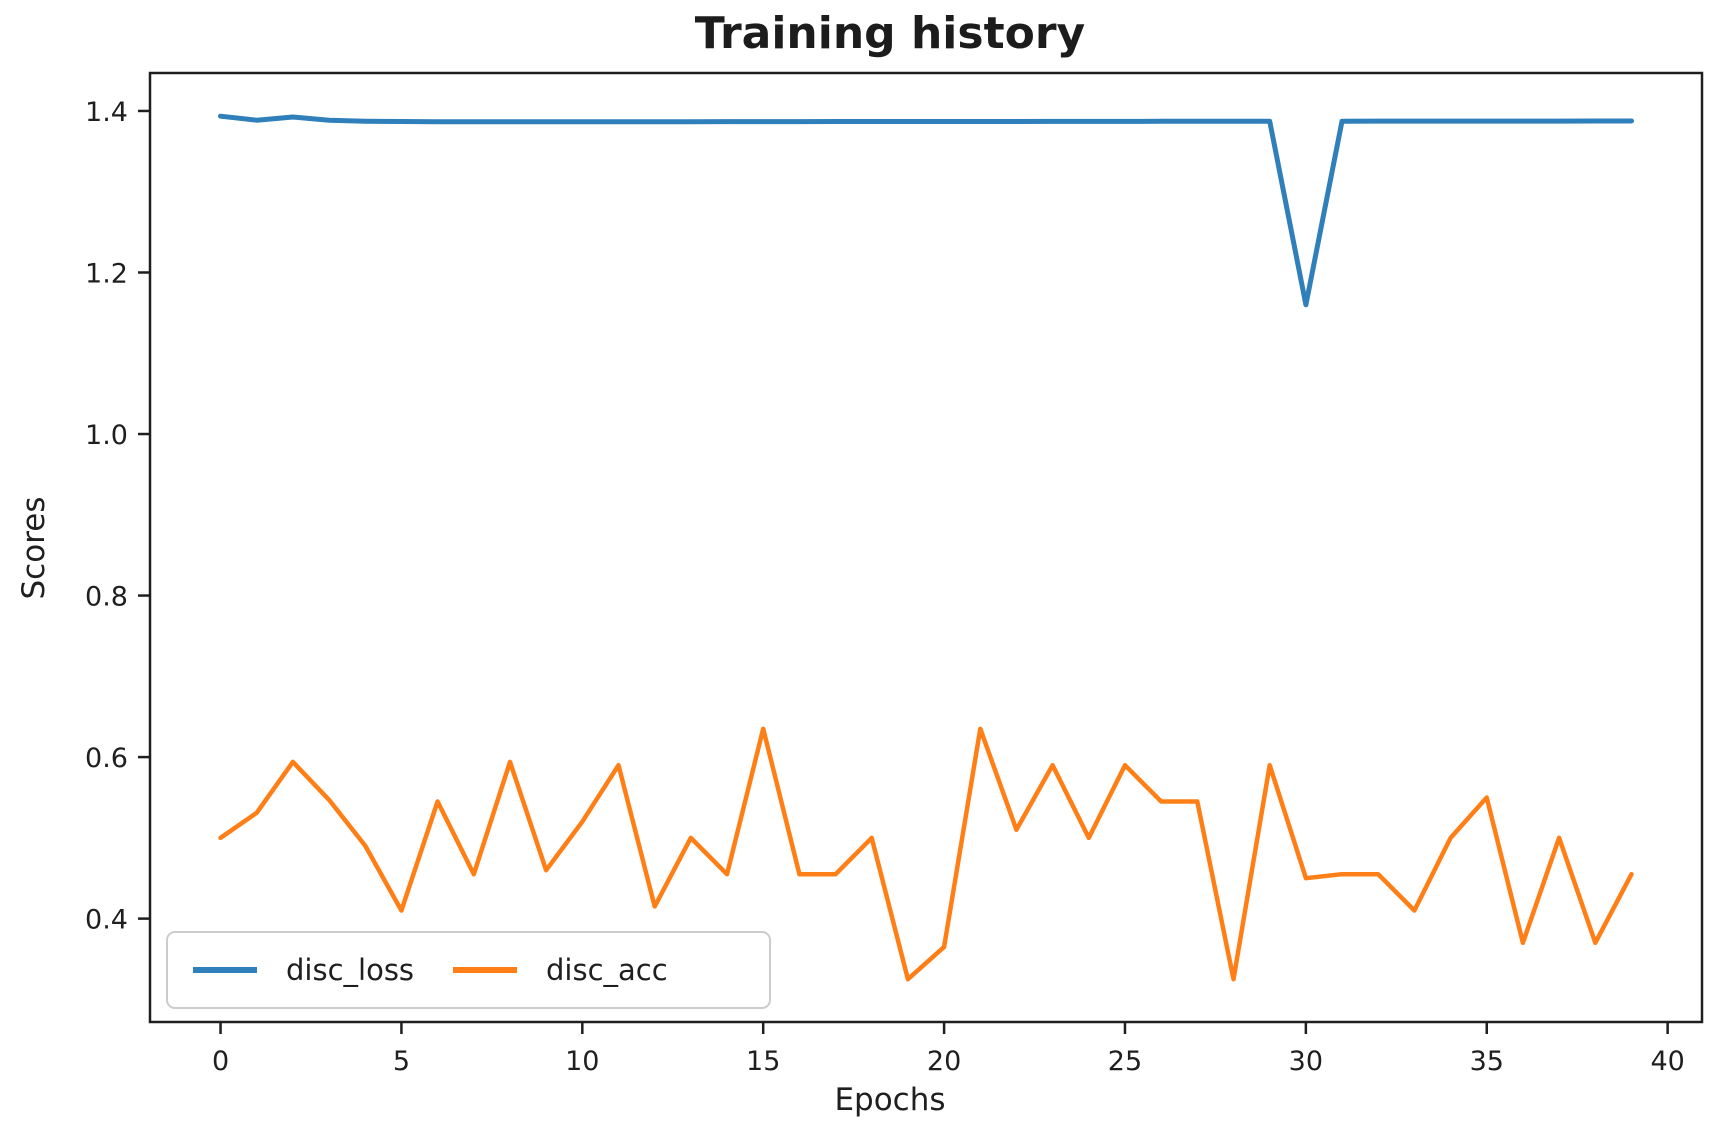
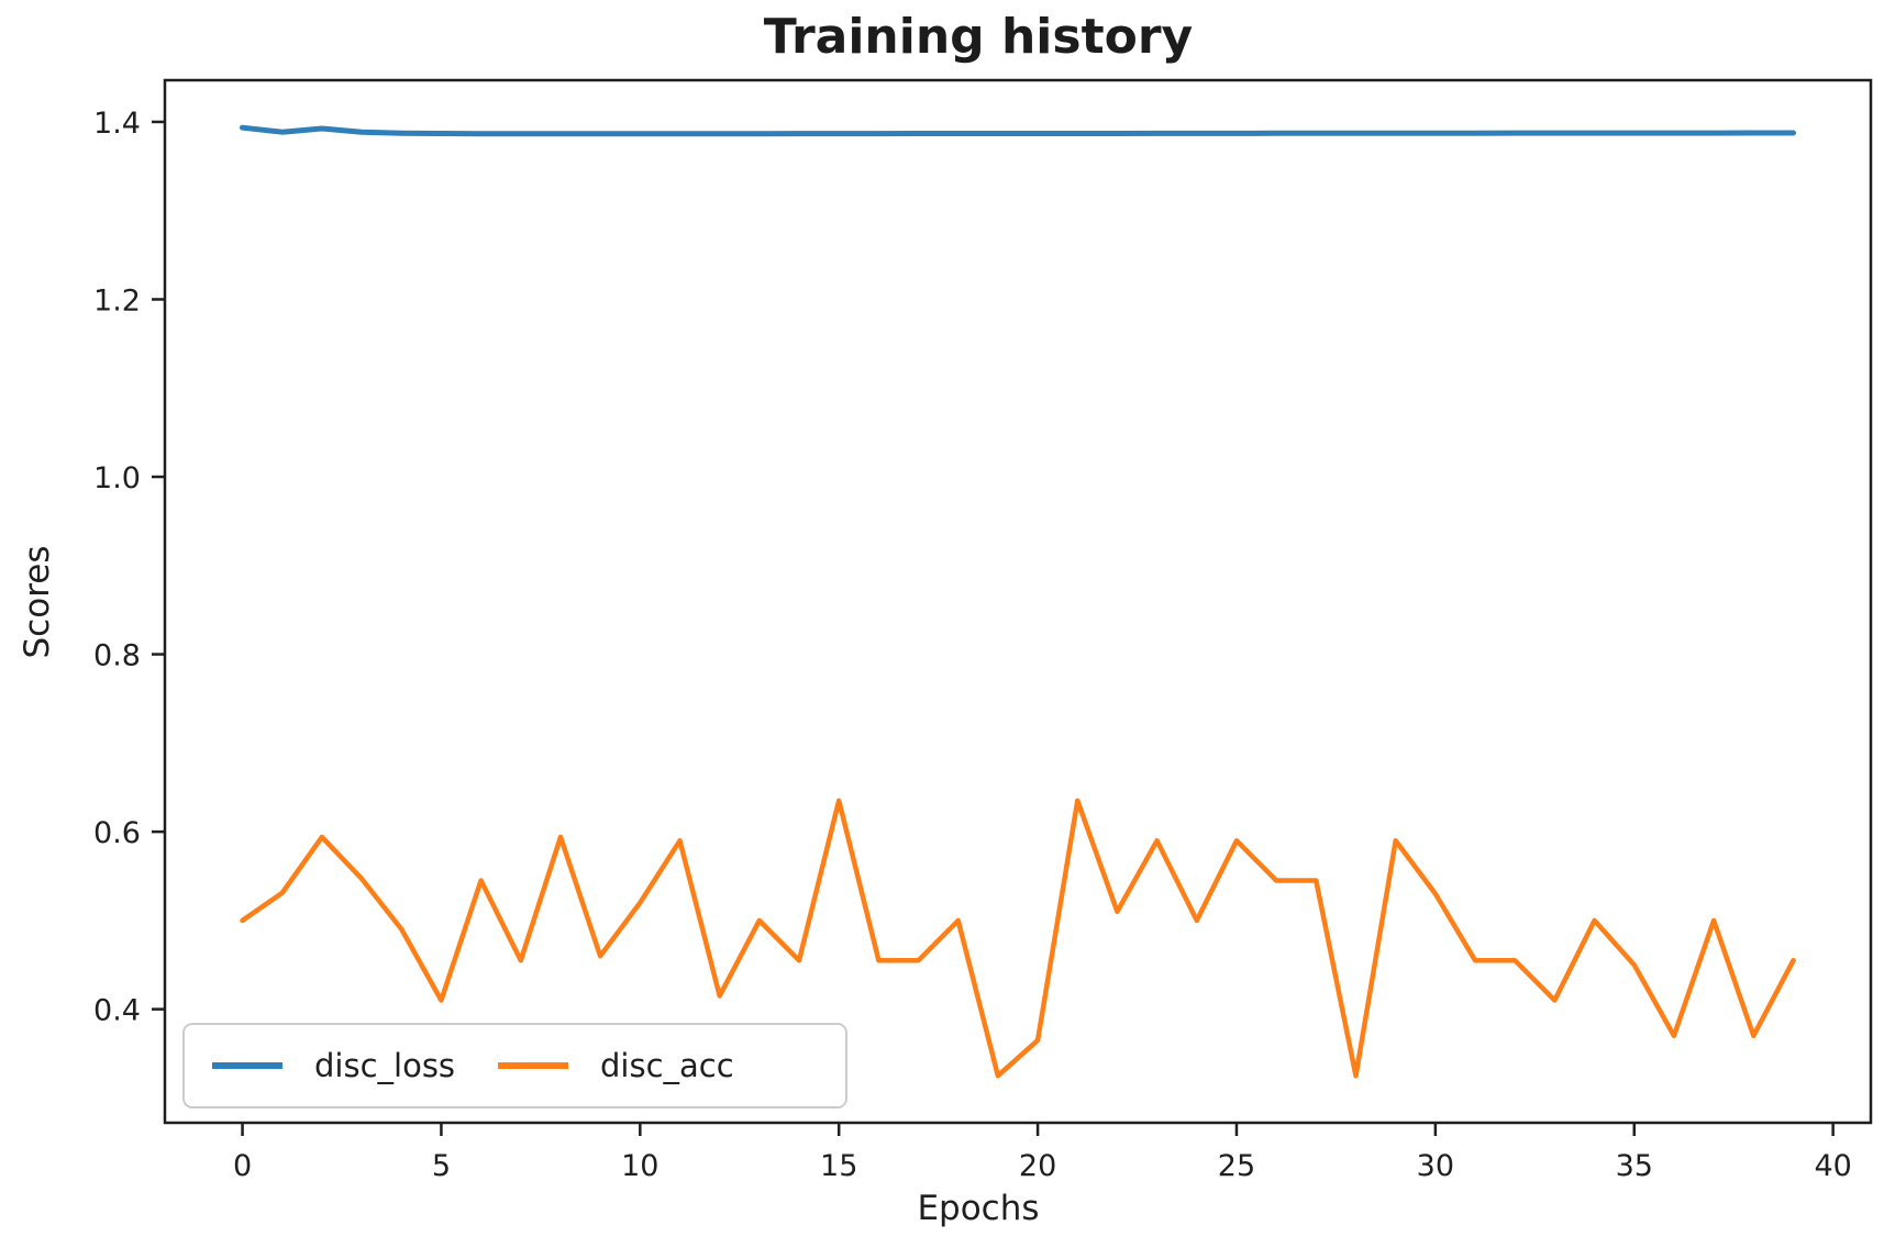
disc_loss/30: 1.16 -> 1.39
disc_acc/30: 0.45 -> 0.53
disc_acc/35: 0.55 -> 0.45
